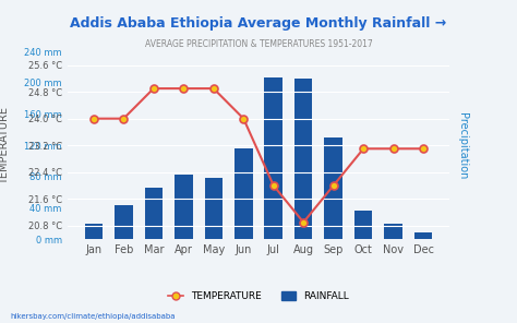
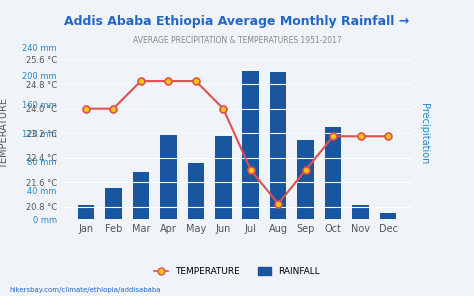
RAINFALL/Apr: 82 mm -> 118 mm
RAINFALL/Sep: 130 mm -> 110 mm
RAINFALL/Oct: 37 mm -> 128 mm
